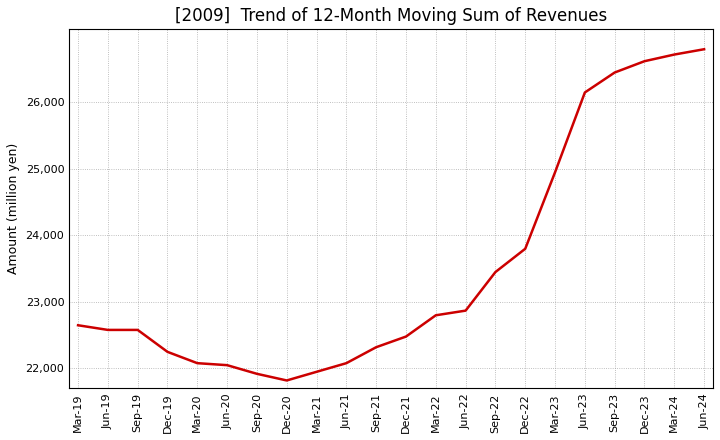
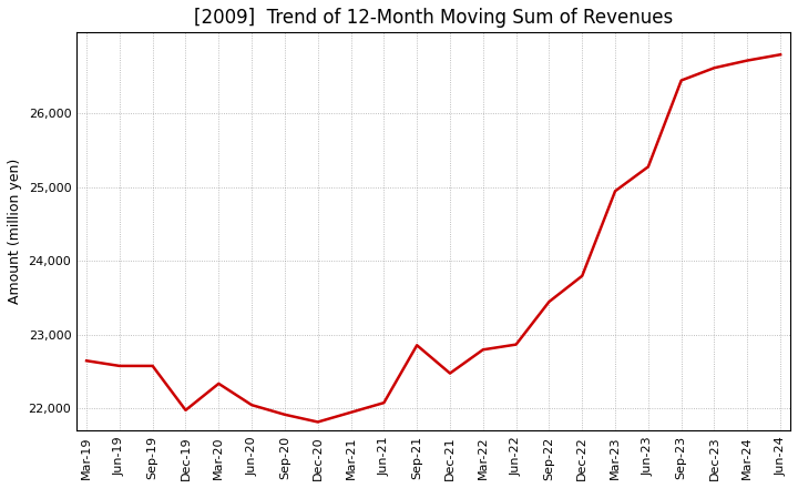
Dec-19: 22,250 -> 21,980
Mar-20: 22,080 -> 22,340
Sep-21: 22,320 -> 22,860
Jun-23: 26,150 -> 25,280
